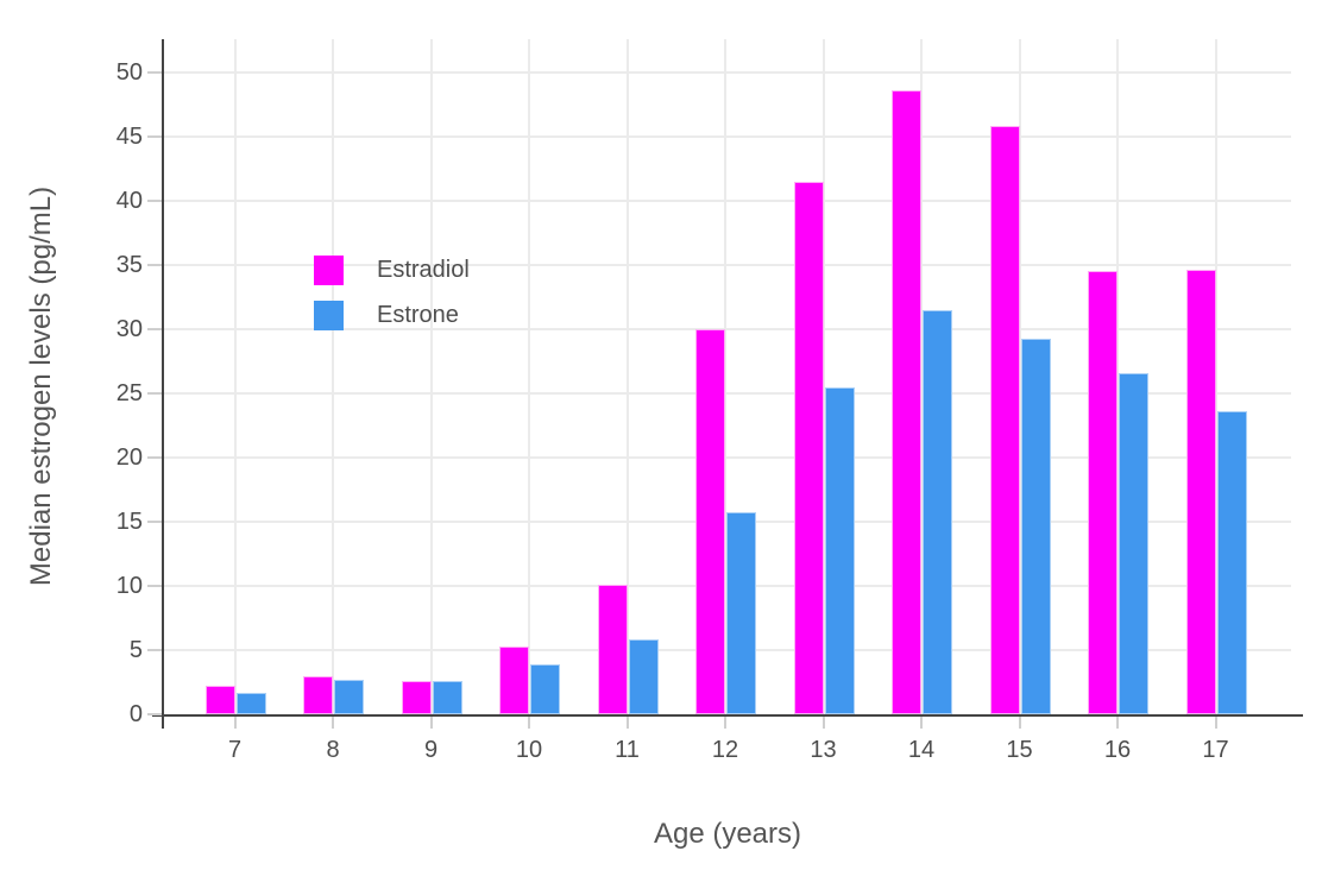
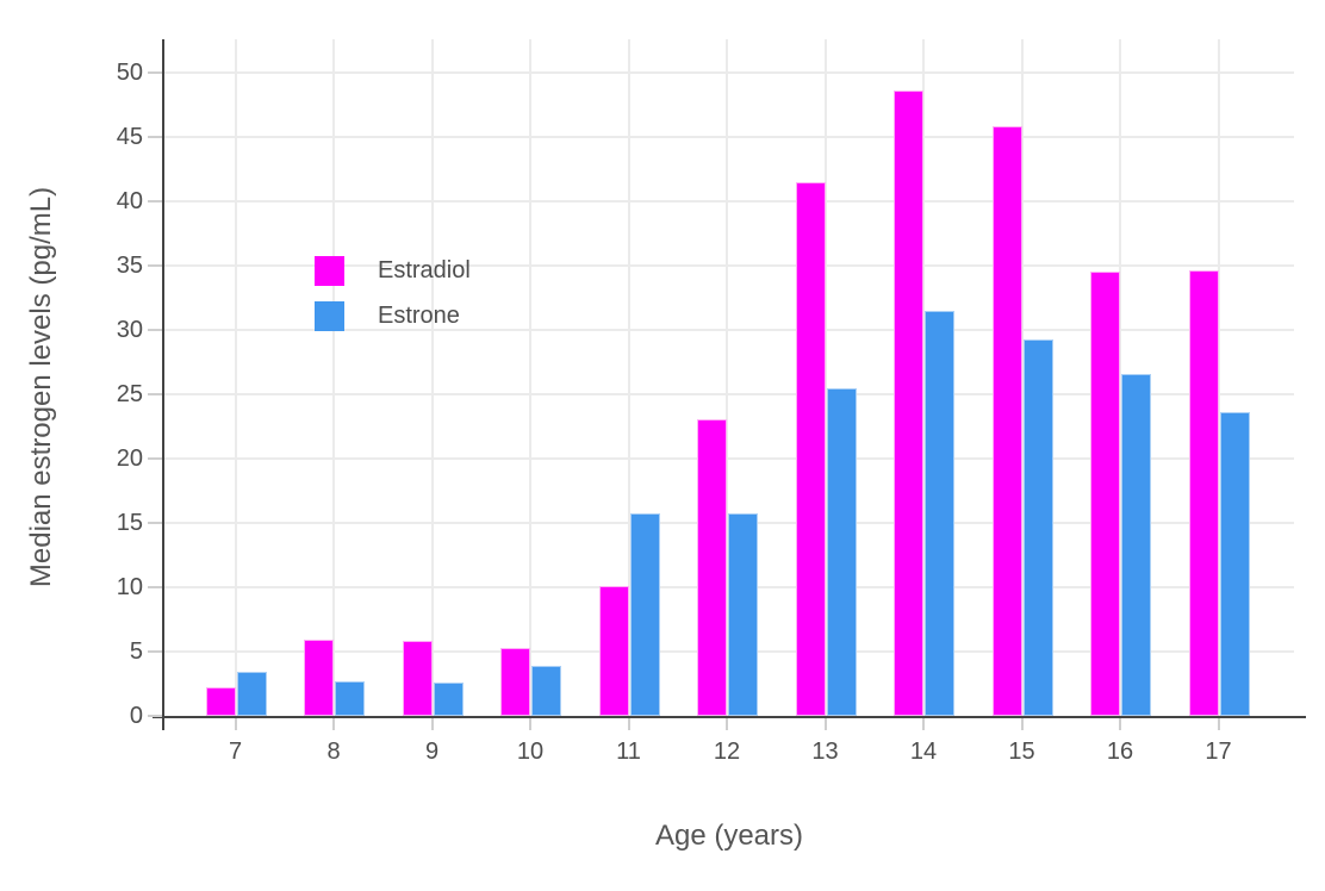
Estrone/7: 1.7 -> 3.4
Estradiol/8: 3.0 -> 5.9
Estradiol/9: 2.6 -> 5.8
Estrone/11: 5.8 -> 15.7
Estradiol/12: 30.0 -> 23.1
